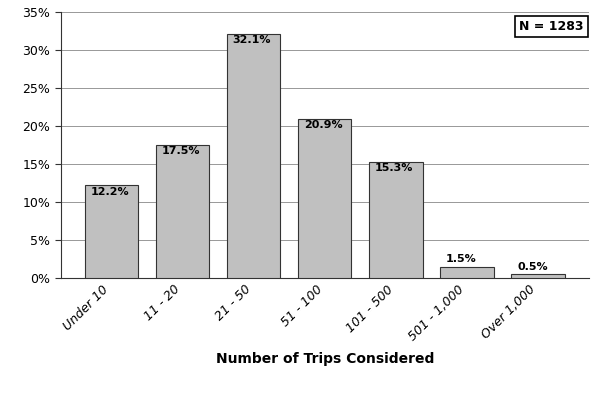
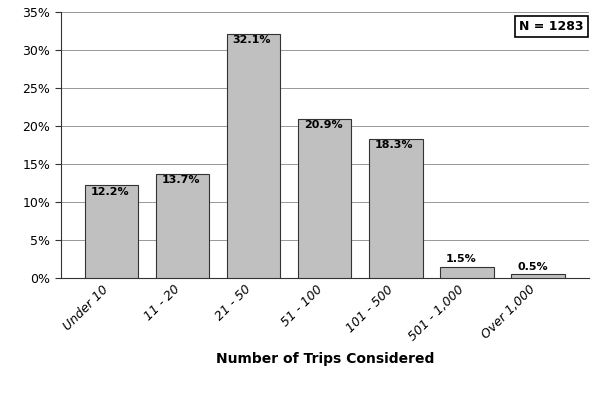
11 - 20: 17.5% -> 13.7%
101 - 500: 15.3% -> 18.3%
